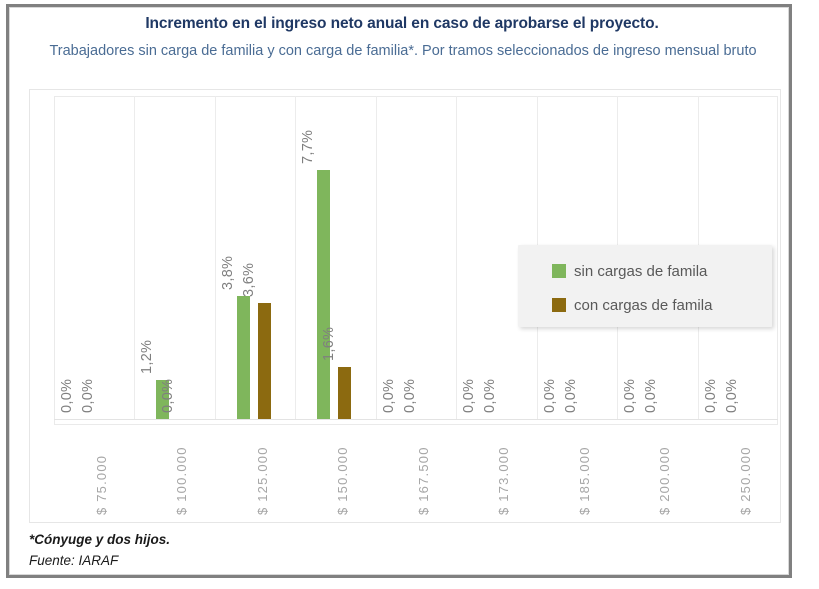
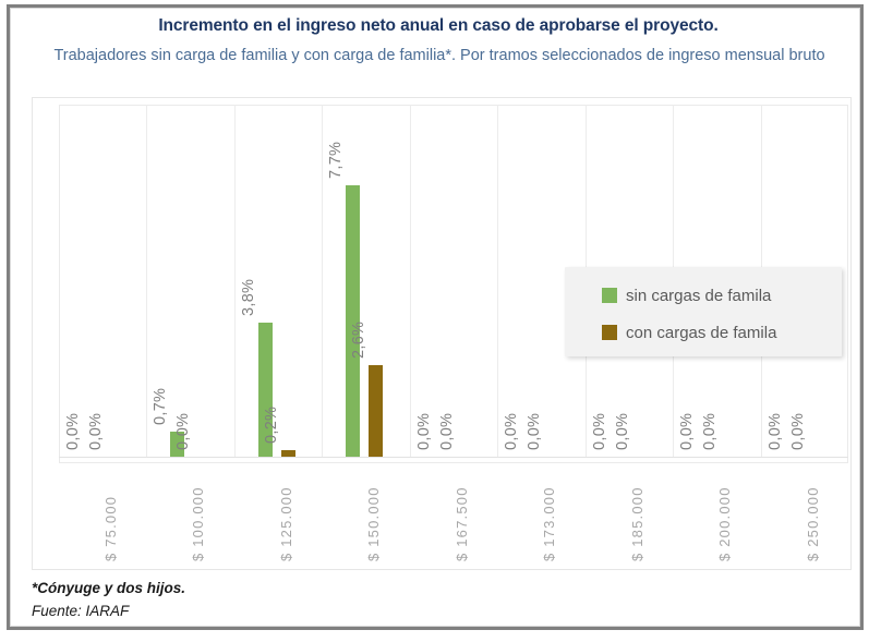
sin cargas de famila/$ 100.000: 1,2% -> 0,7%
con cargas de famila/$ 125.000: 3,6% -> 0,2%
con cargas de famila/$ 150.000: 1,6% -> 2,6%
